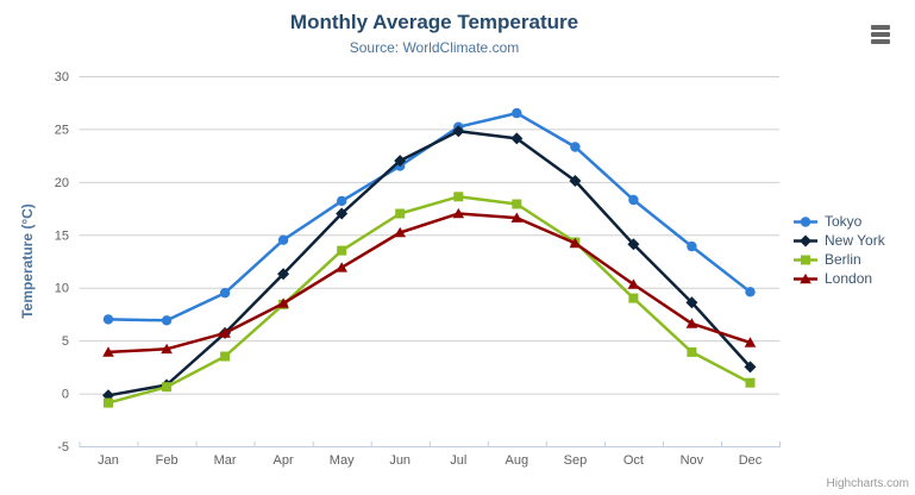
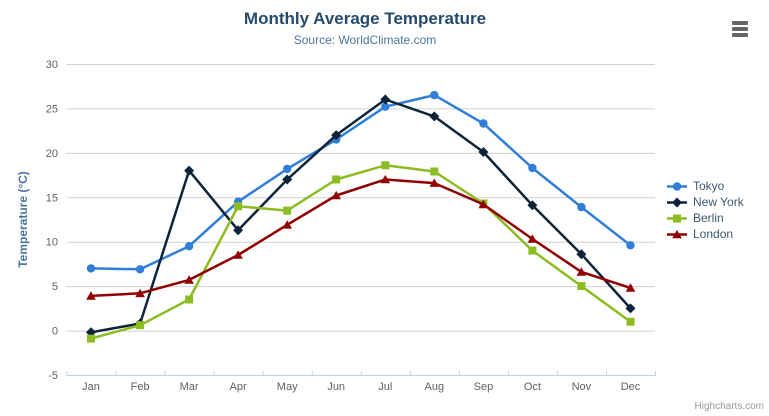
New York/Mar: 6 -> 18
Berlin/Apr: 8 -> 14
New York/Jul: 25 -> 26
Berlin/Nov: 4 -> 5
